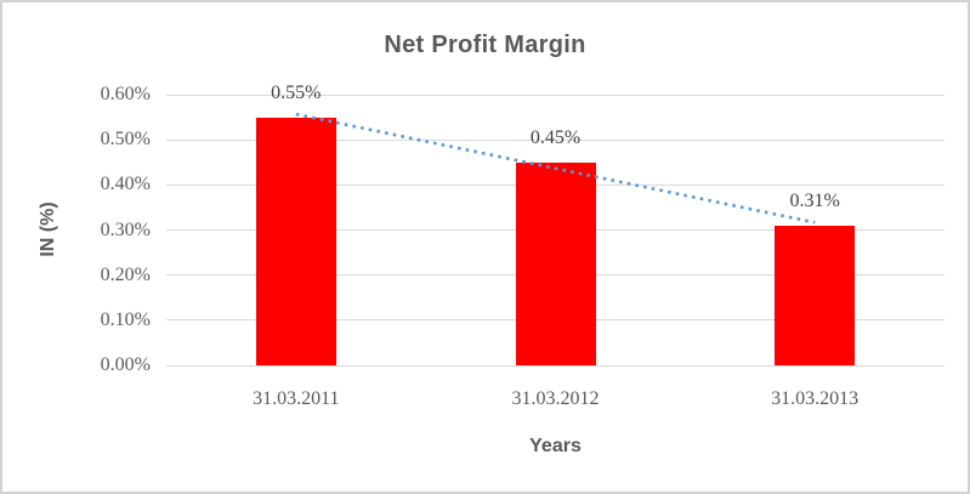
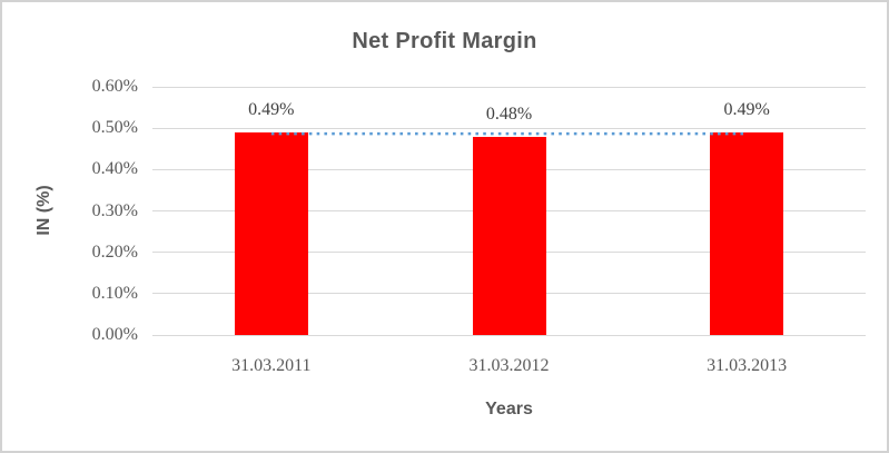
31.03.2011: 0.55% -> 0.49%
31.03.2012: 0.45% -> 0.48%
31.03.2013: 0.31% -> 0.49%
